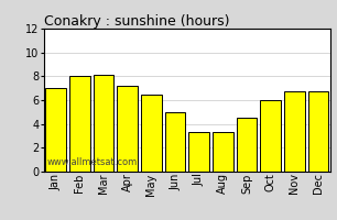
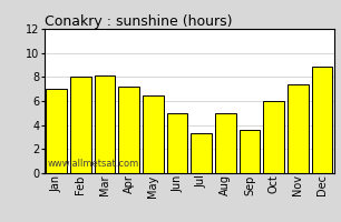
Aug: 3.3 -> 5.0
Sep: 4.5 -> 3.6
Nov: 6.7 -> 7.4
Dec: 6.7 -> 8.9
